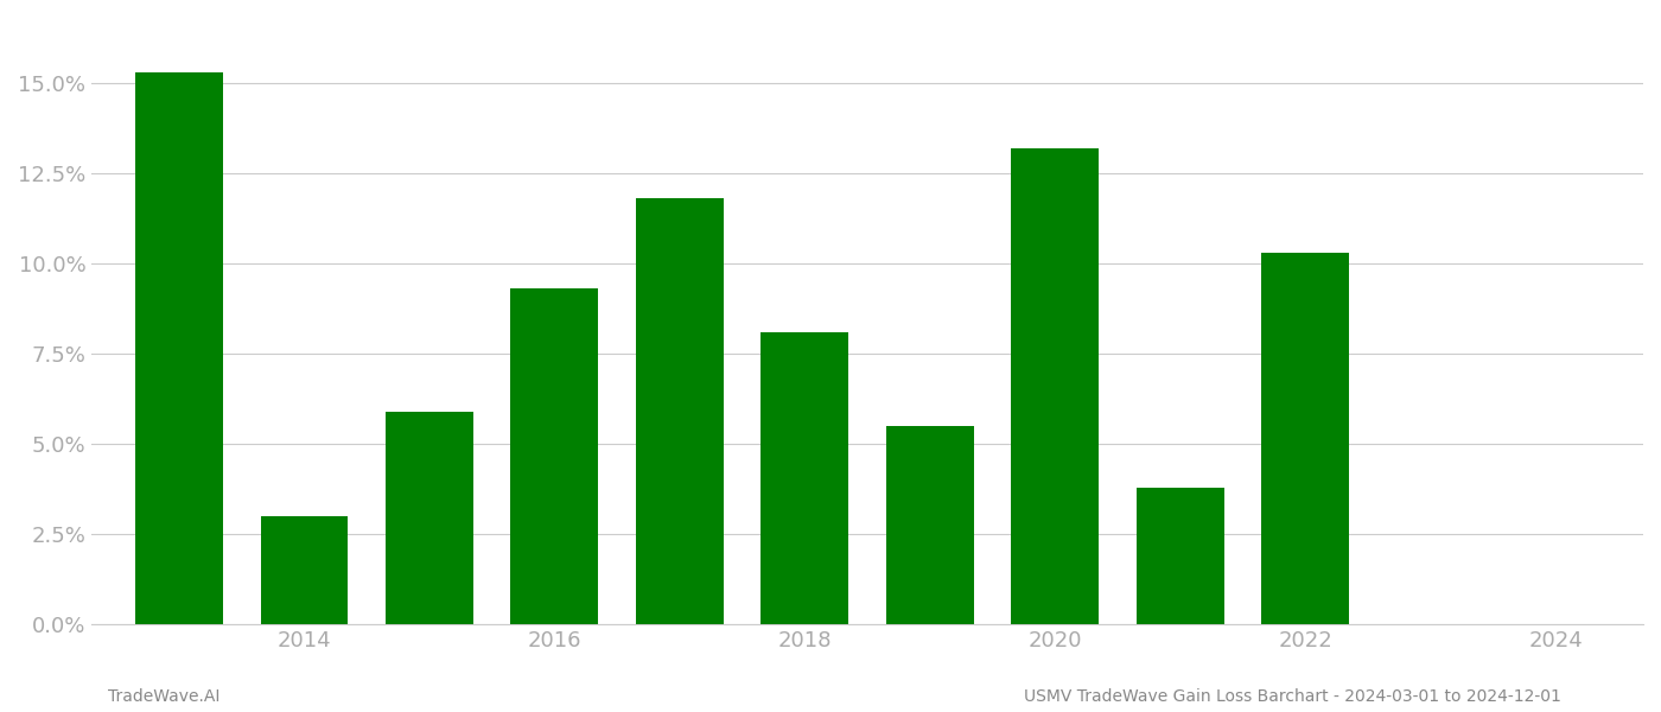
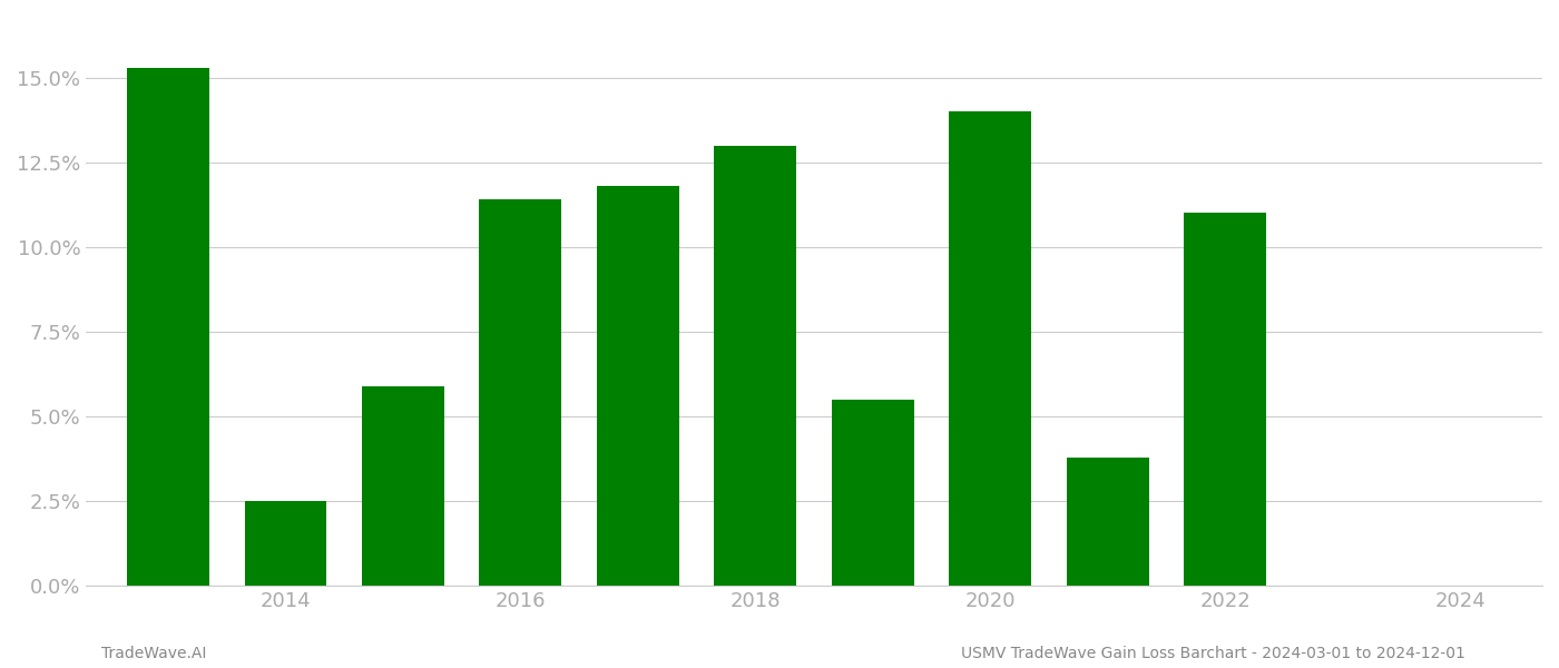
2014: 3.0% -> 2.5%
2016: 9.3% -> 11.4%
2018: 8.1% -> 13.0%
2020: 13.2% -> 14.0%
2022: 10.3% -> 11.0%
